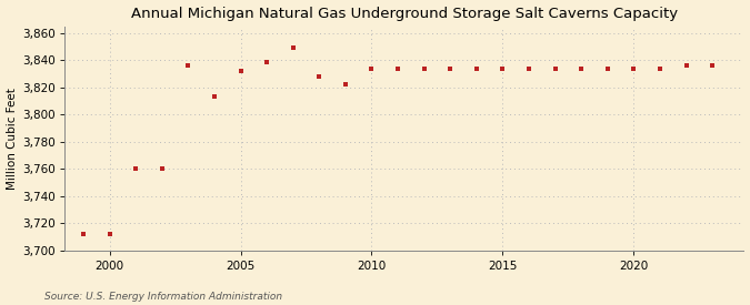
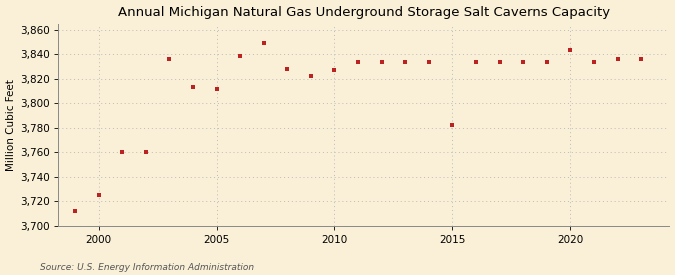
2000: 3,712 -> 3,725
2005: 3,832 -> 3,812
2010: 3,834 -> 3,827
2015: 3,834 -> 3,782
2020: 3,834 -> 3,844
